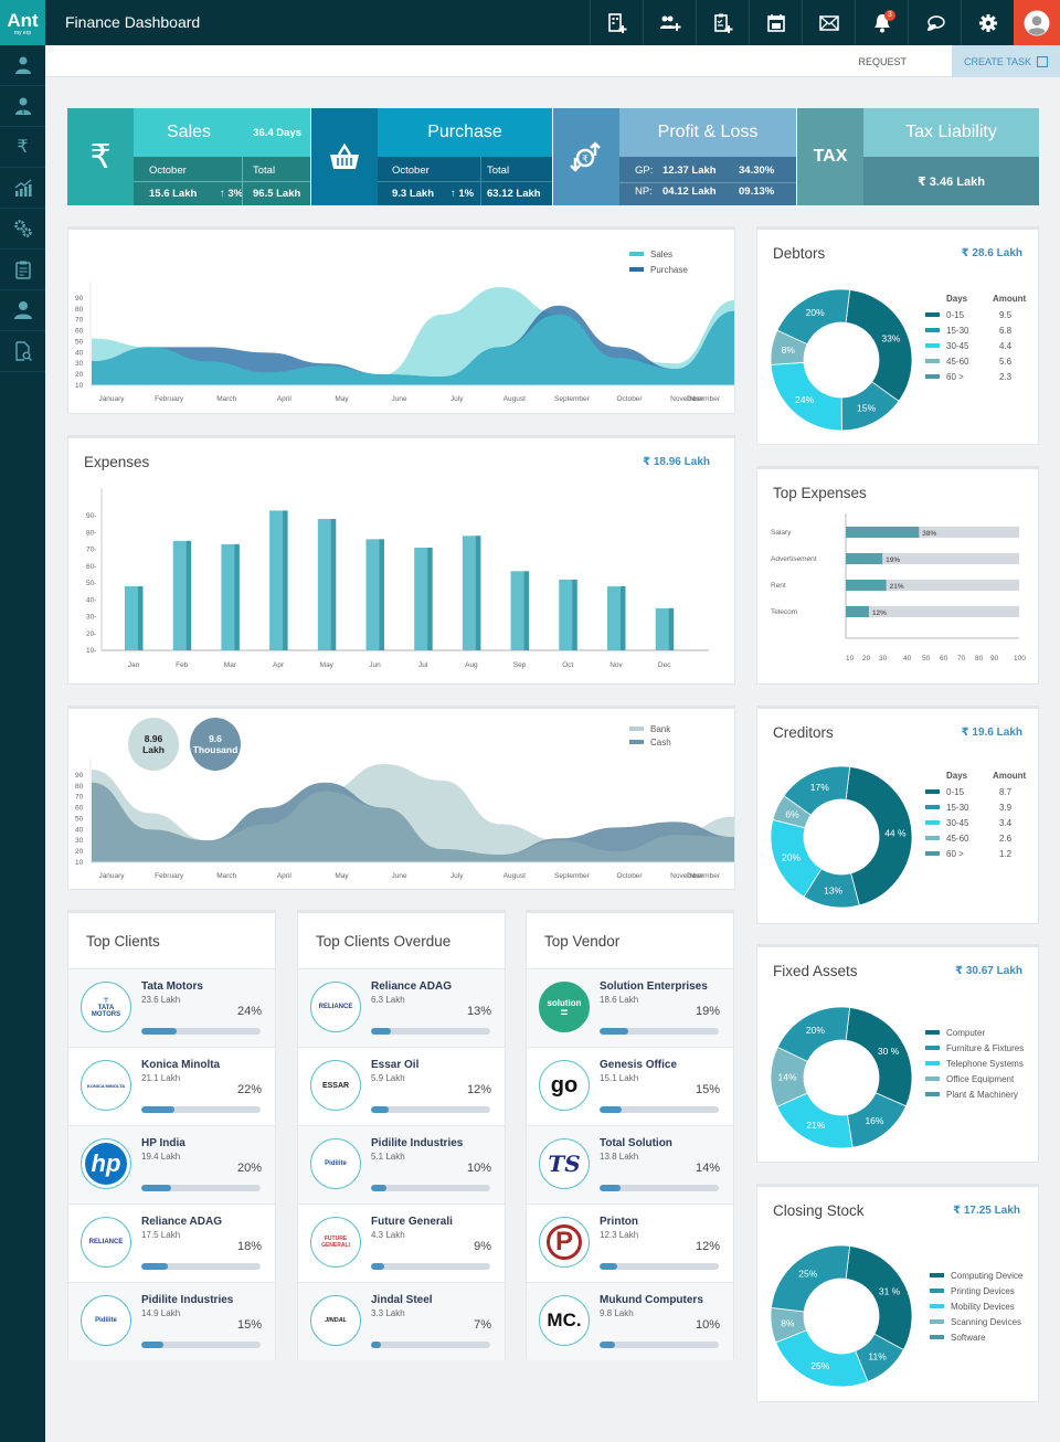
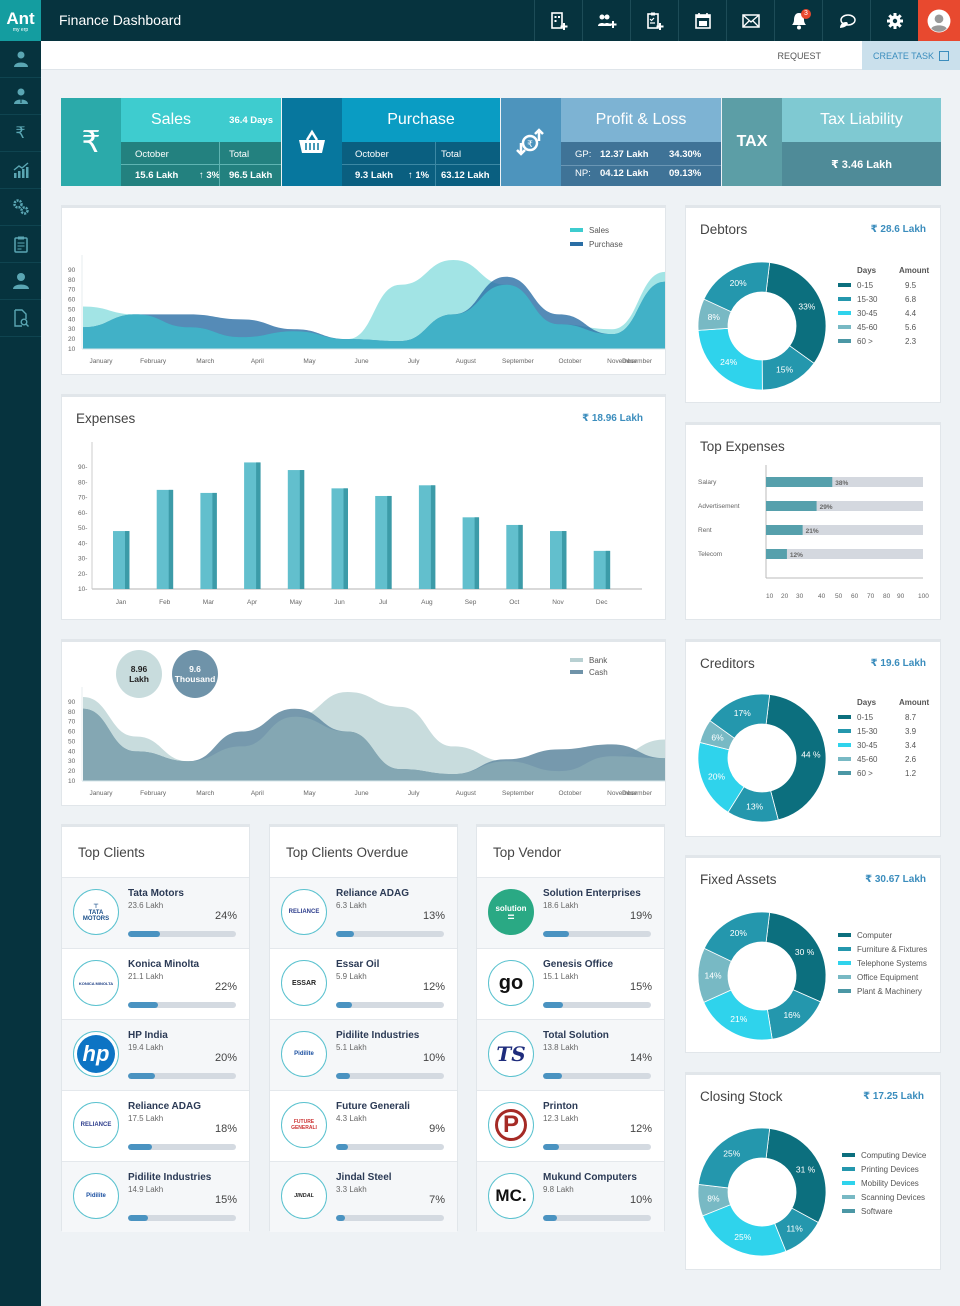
Top Expenses/Advertisement: 19% -> 29%
